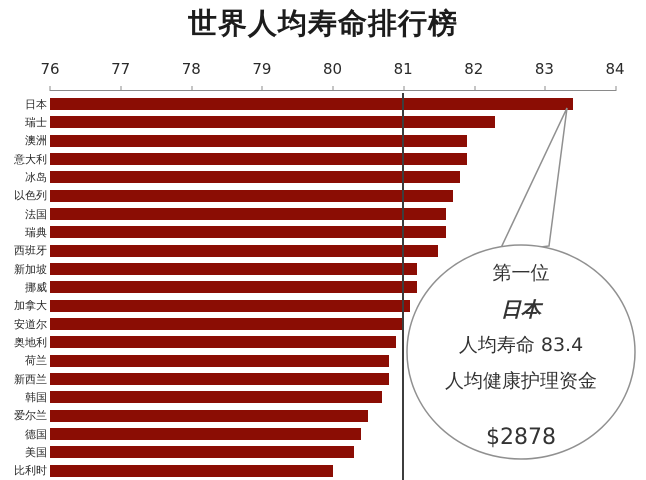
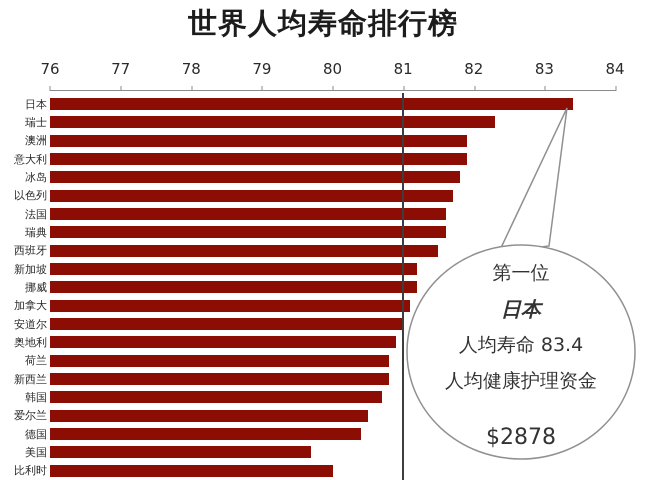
美国: 80.3 -> 79.7
